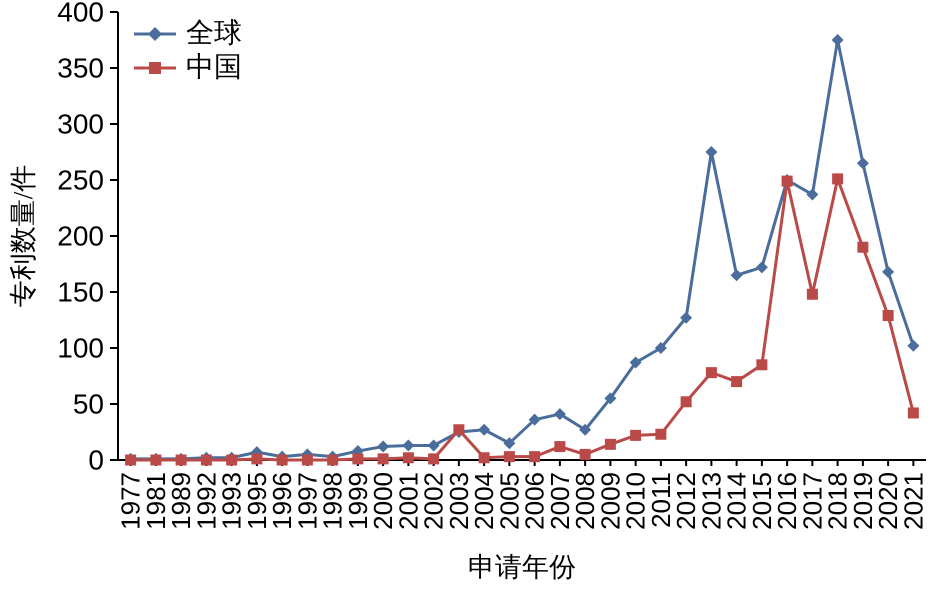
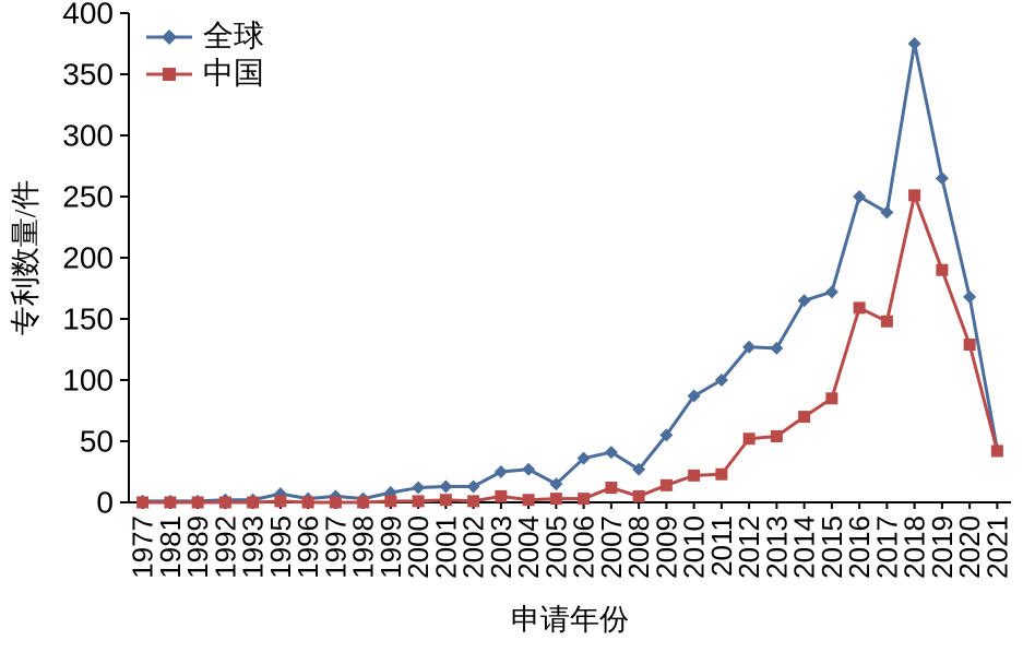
中国/2003: 27 -> 5
全球/2013: 275 -> 126
中国/2013: 78 -> 54
中国/2016: 249 -> 159
全球/2021: 102 -> 43
